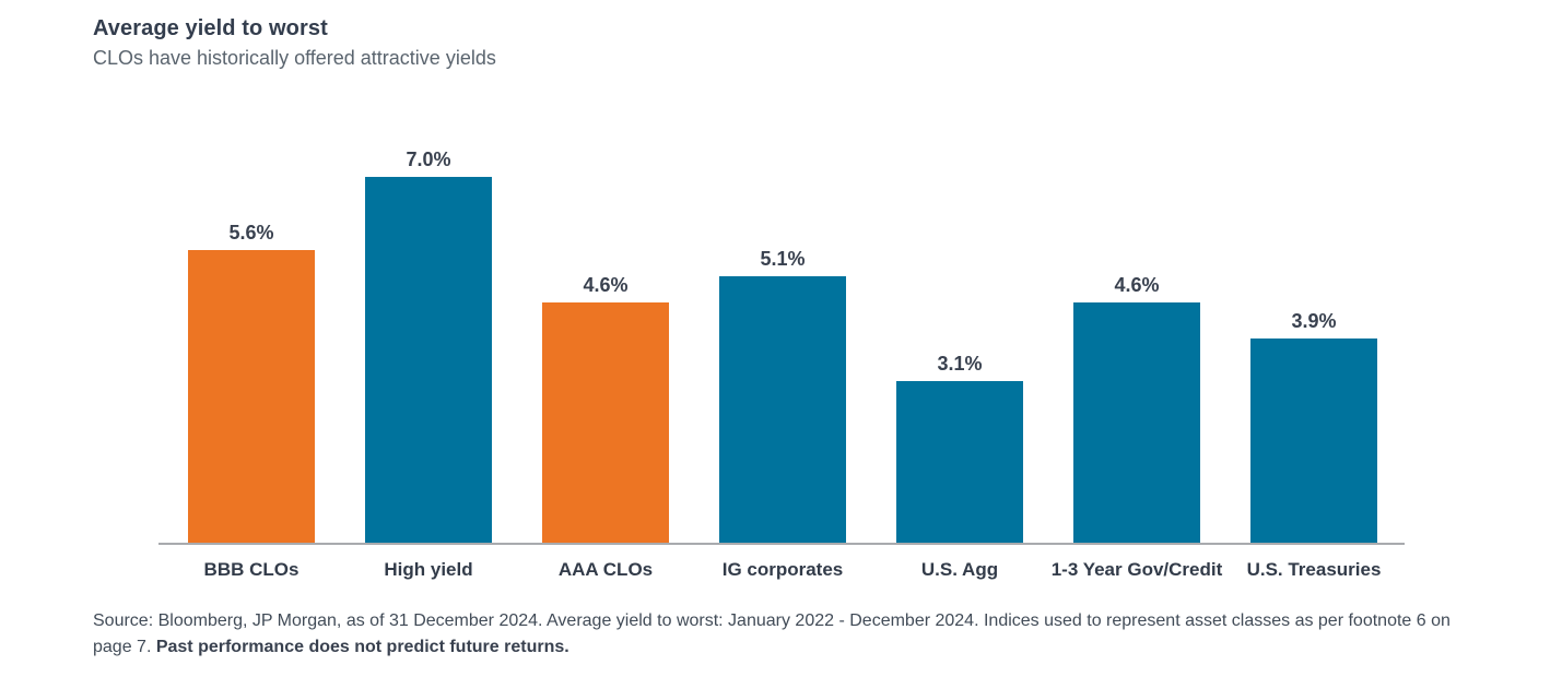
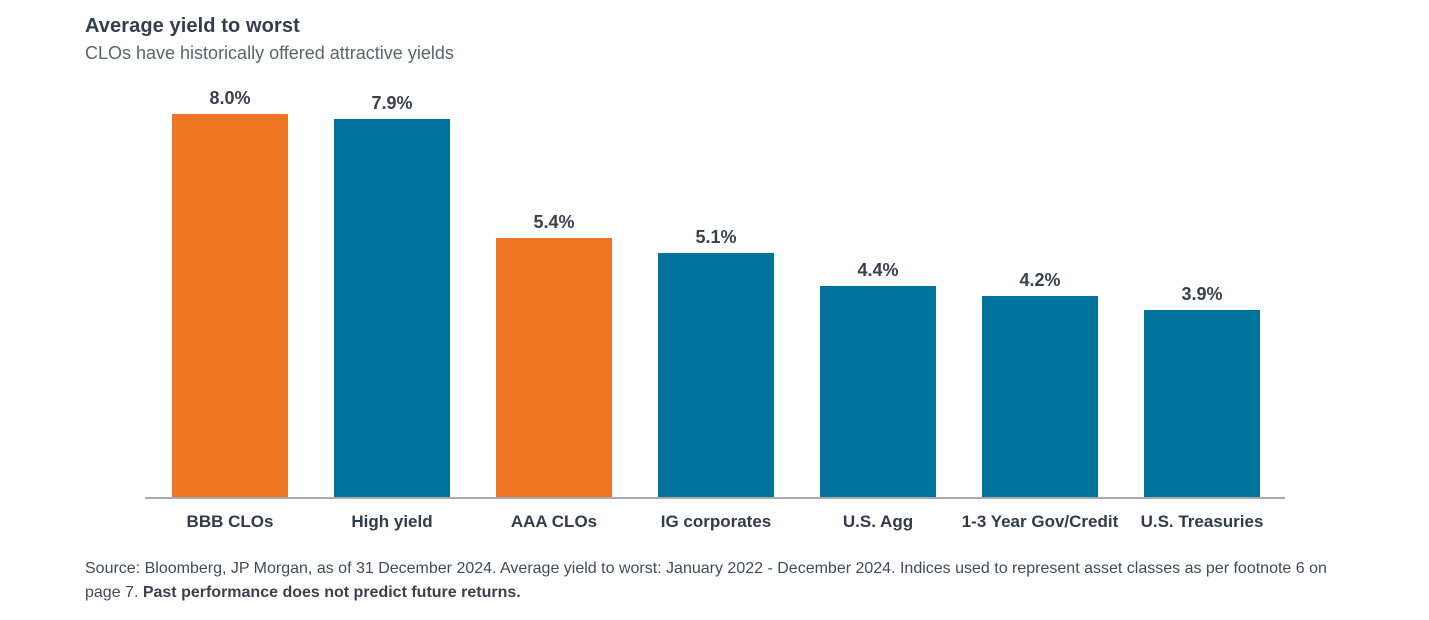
BBB CLOs: 5.6% -> 8.0%
High yield: 7.0% -> 7.9%
AAA CLOs: 4.6% -> 5.4%
U.S. Agg: 3.1% -> 4.4%
1-3 Year Gov/Credit: 4.6% -> 4.2%
